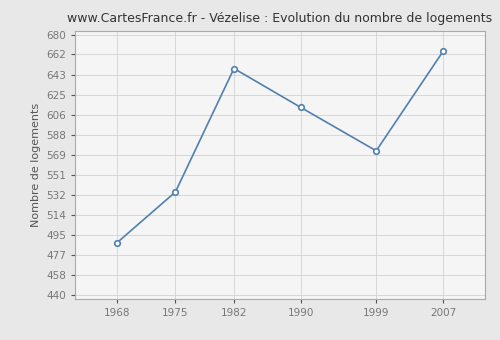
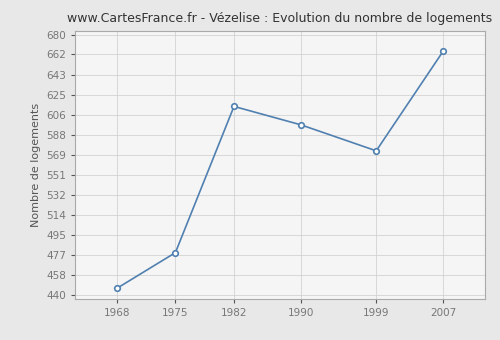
1968: 488 -> 446
1975: 535 -> 479
1982: 649 -> 614
1990: 613 -> 597
